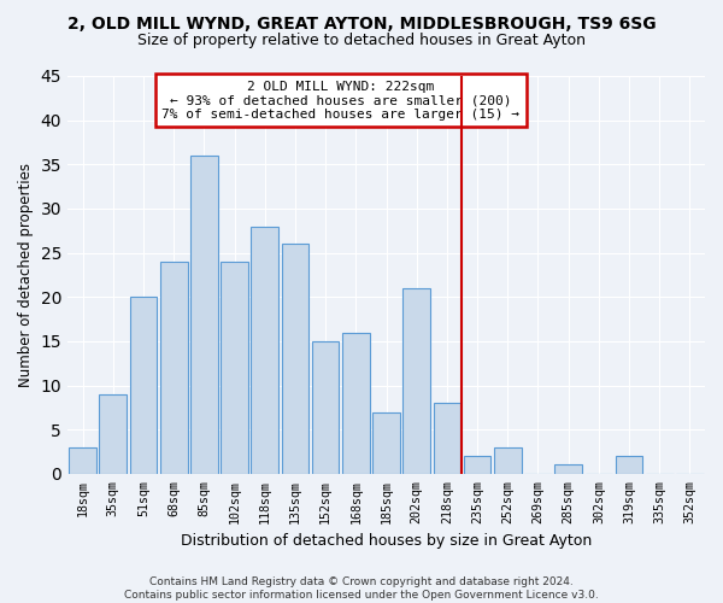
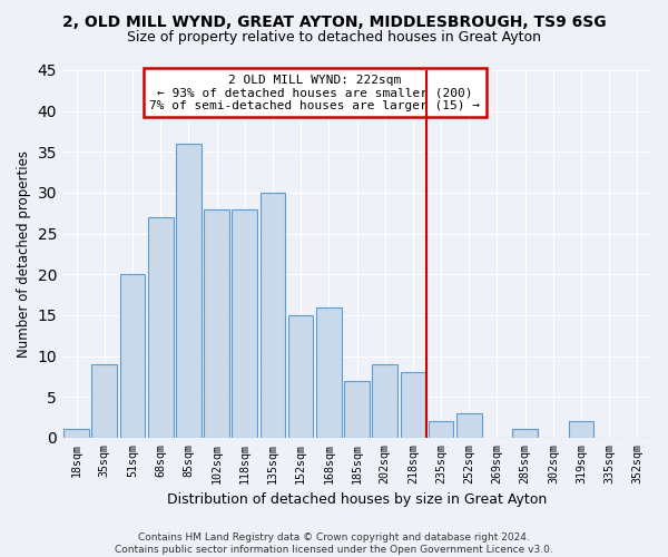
18sqm: 3 -> 1
68sqm: 24 -> 27
102sqm: 24 -> 28
135sqm: 26 -> 30
202sqm: 21 -> 9
